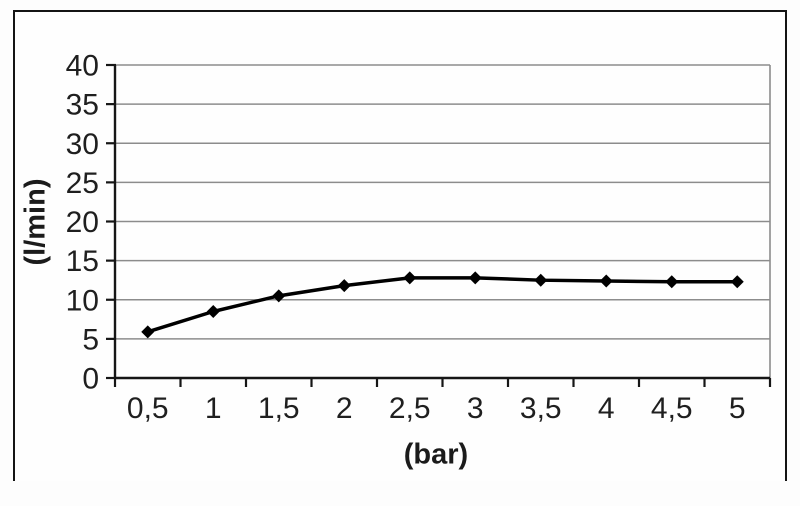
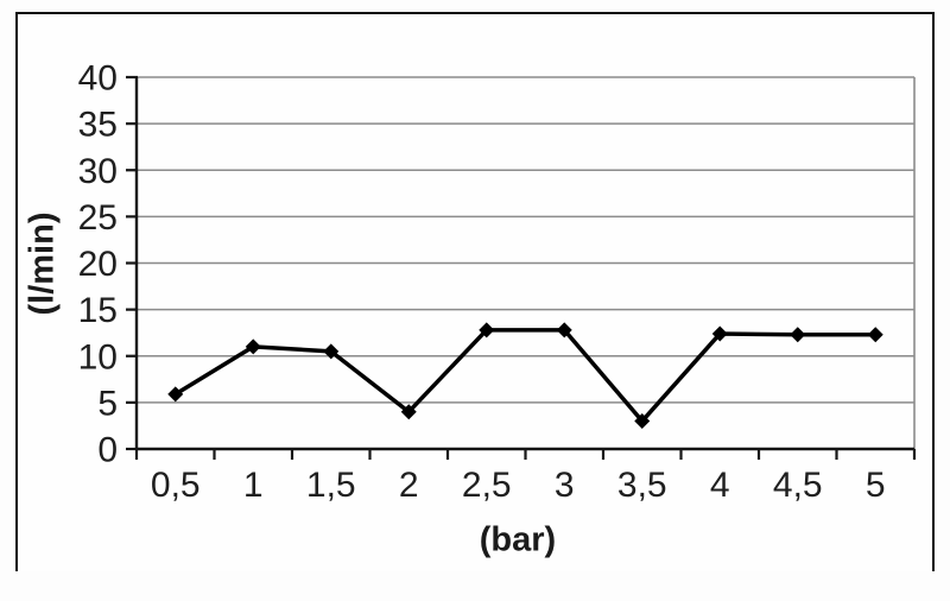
1: 8 -> 11
2: 12 -> 4
3,5: 12 -> 3
